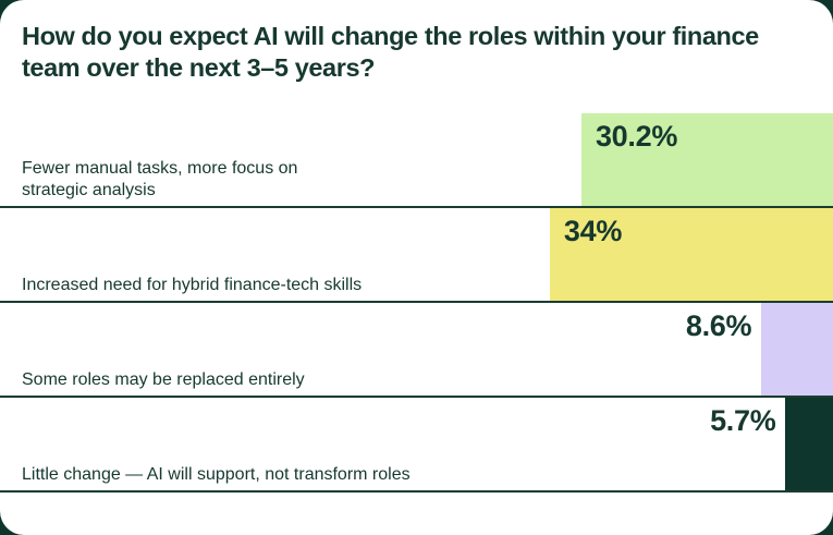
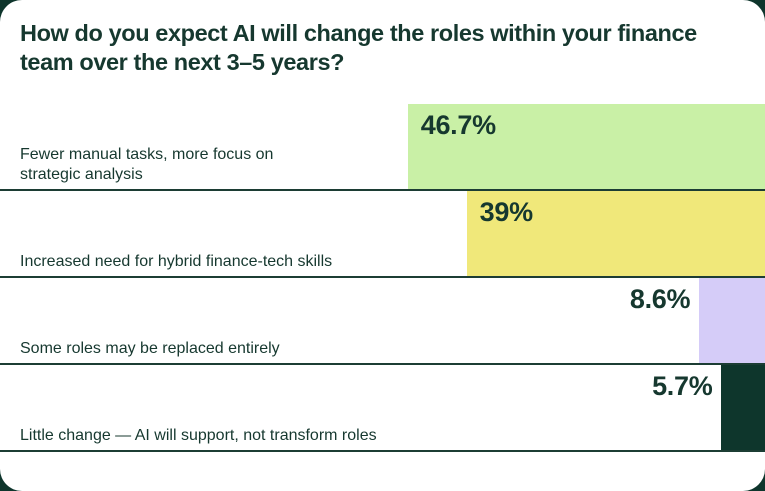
Fewer manual tasks, more focus on strategic analysis: 30.2% -> 46.7%
Increased need for hybrid finance-tech skills: 34% -> 39%
